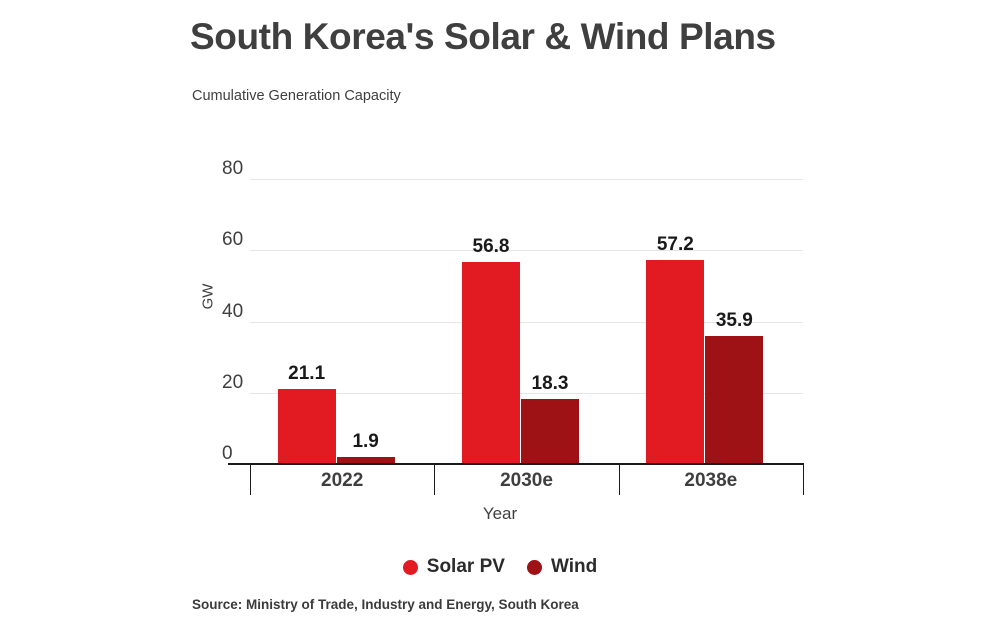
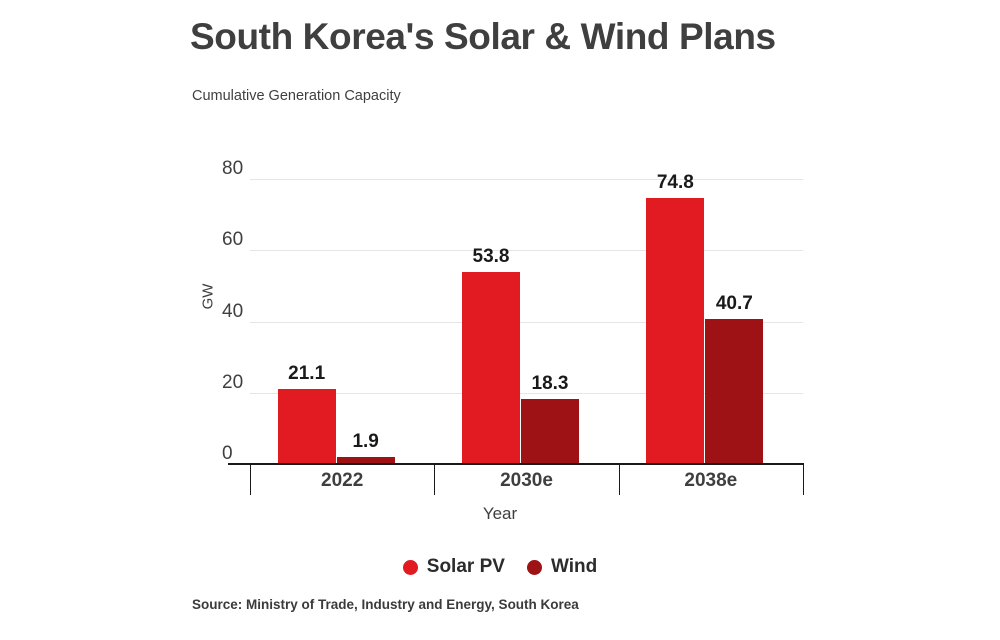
Solar PV/2030e: 56.8 -> 53.8
Solar PV/2038e: 57.2 -> 74.8
Wind/2038e: 35.9 -> 40.7
